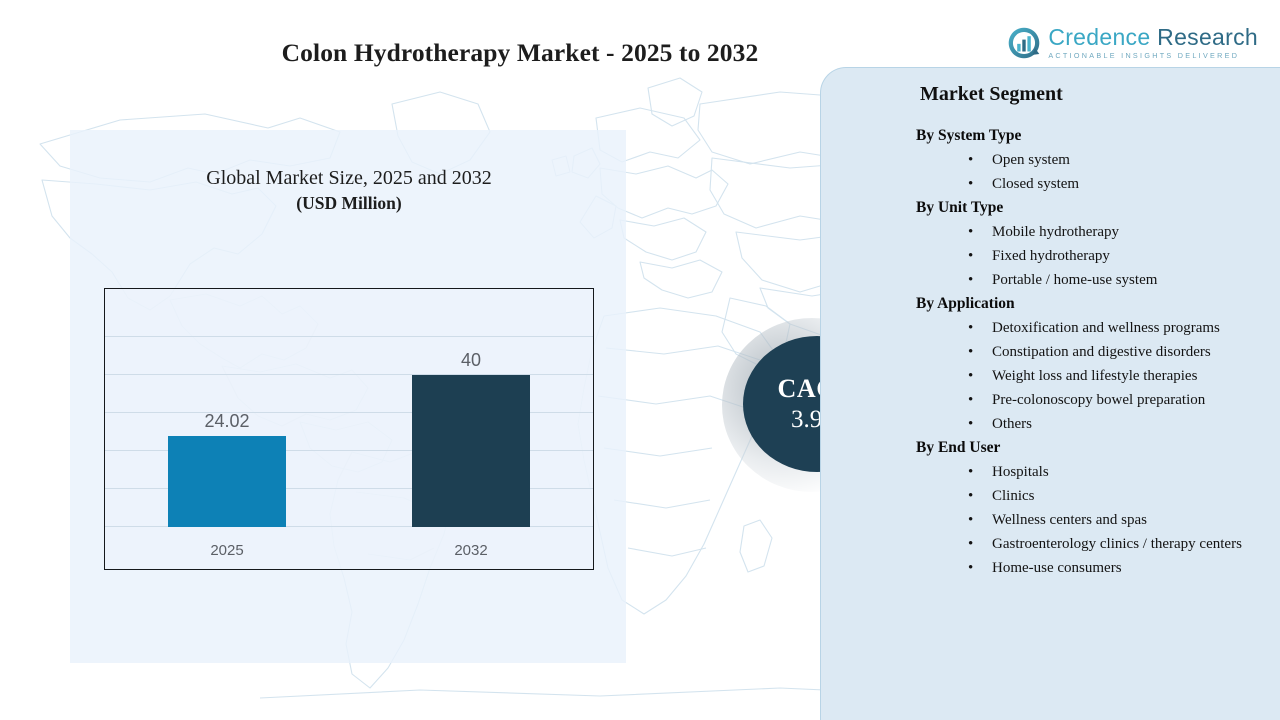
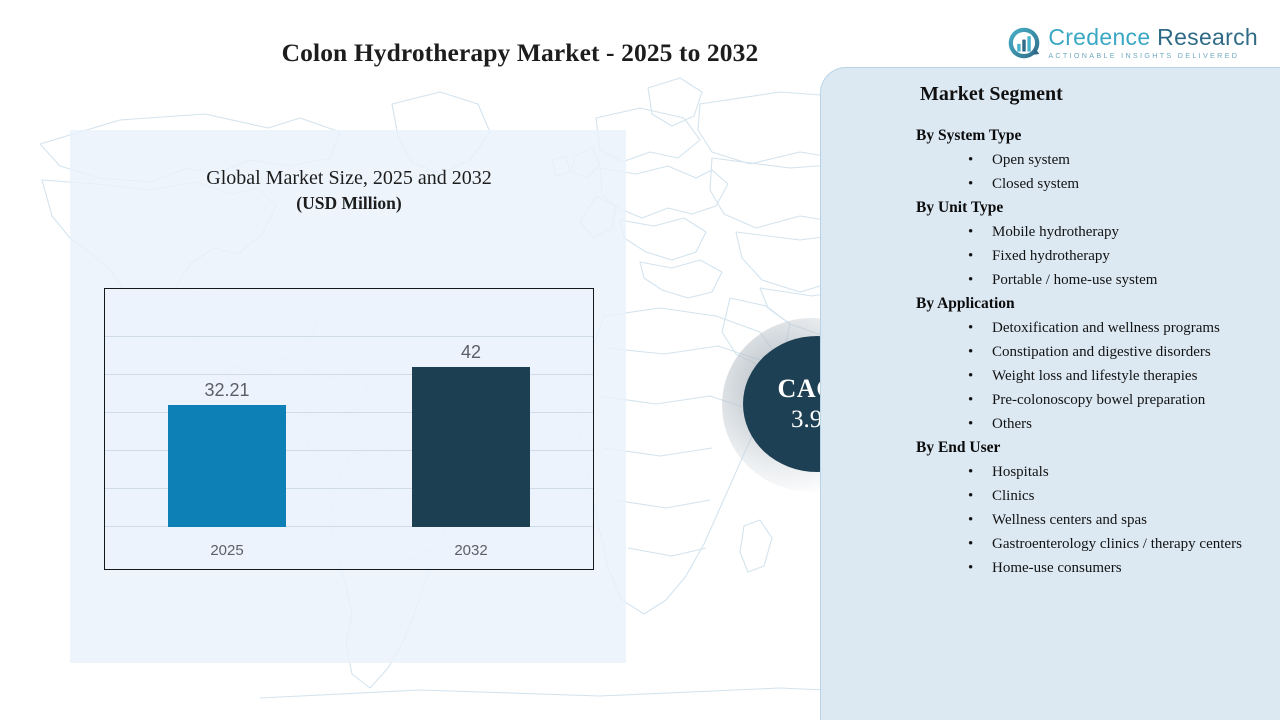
2025: 24.02 -> 32.21
2032: 40 -> 42
